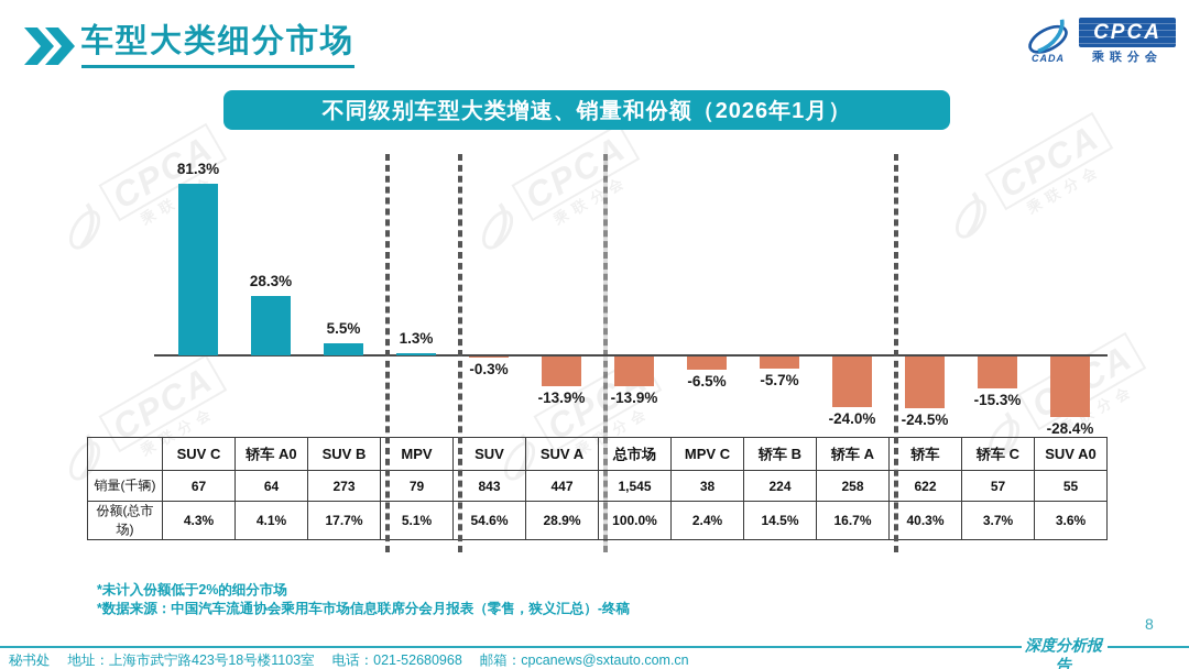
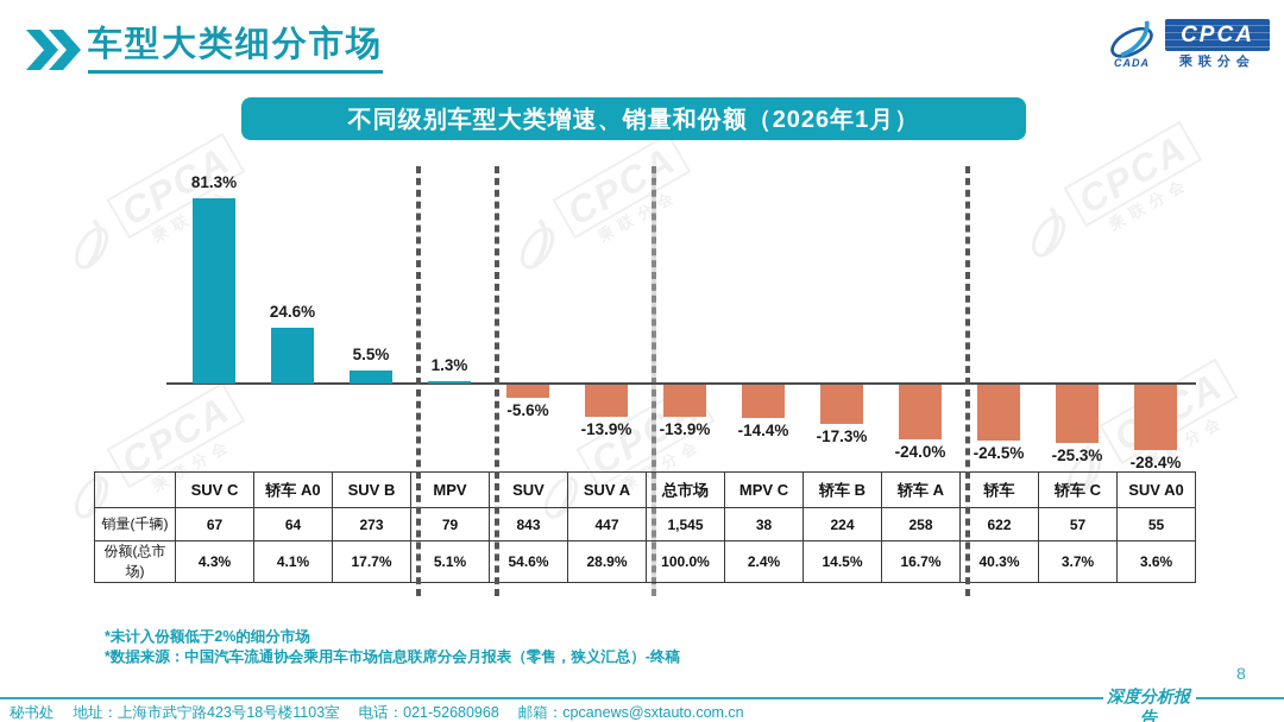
轿车 A0: 28.3% -> 24.6%
SUV: -0.3% -> -5.6%
MPV C: -6.5% -> -14.4%
轿车 B: -5.7% -> -17.3%
轿车 C: -15.3% -> -25.3%
